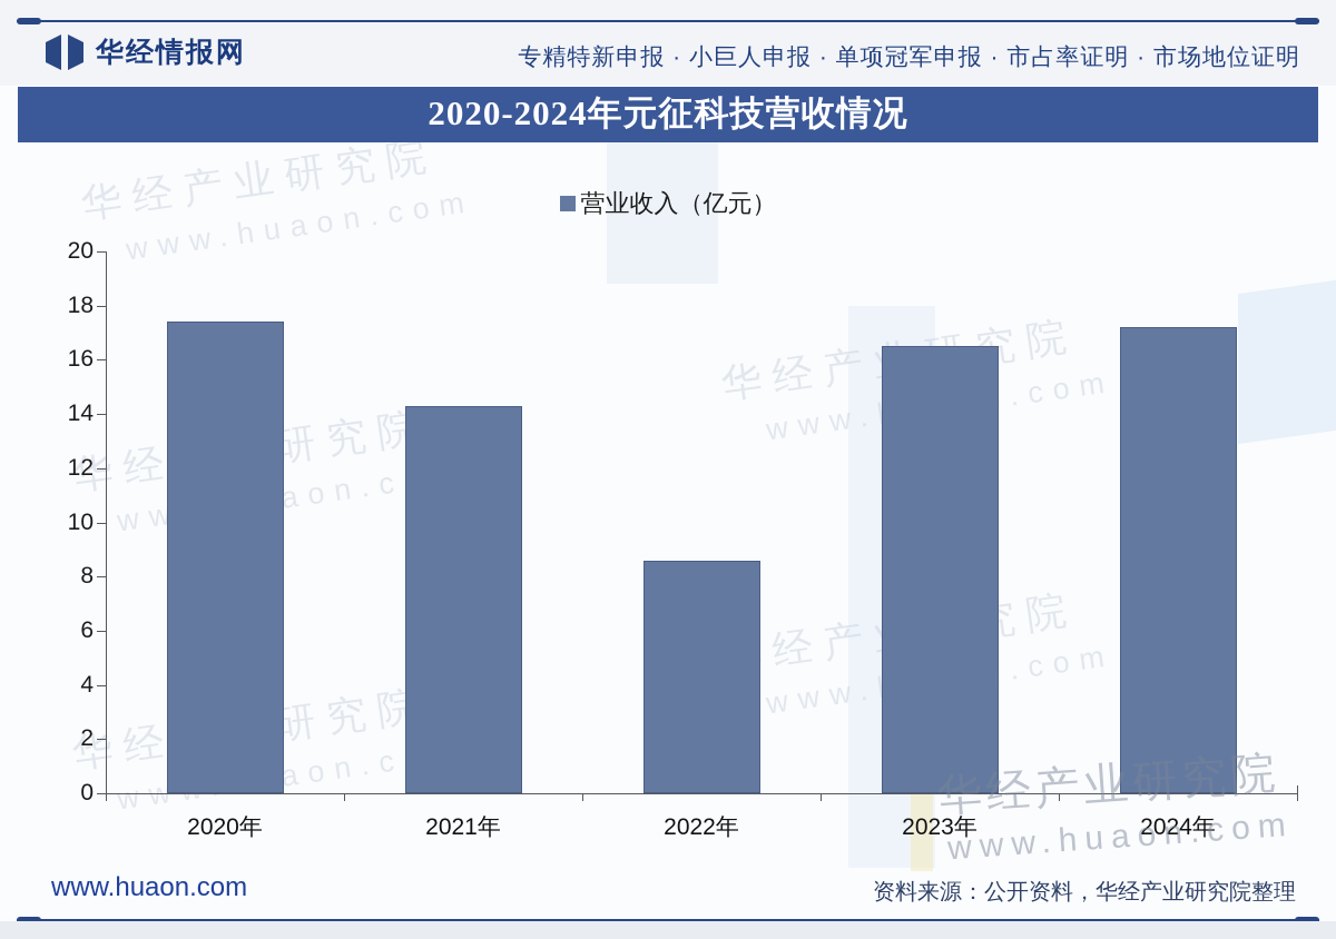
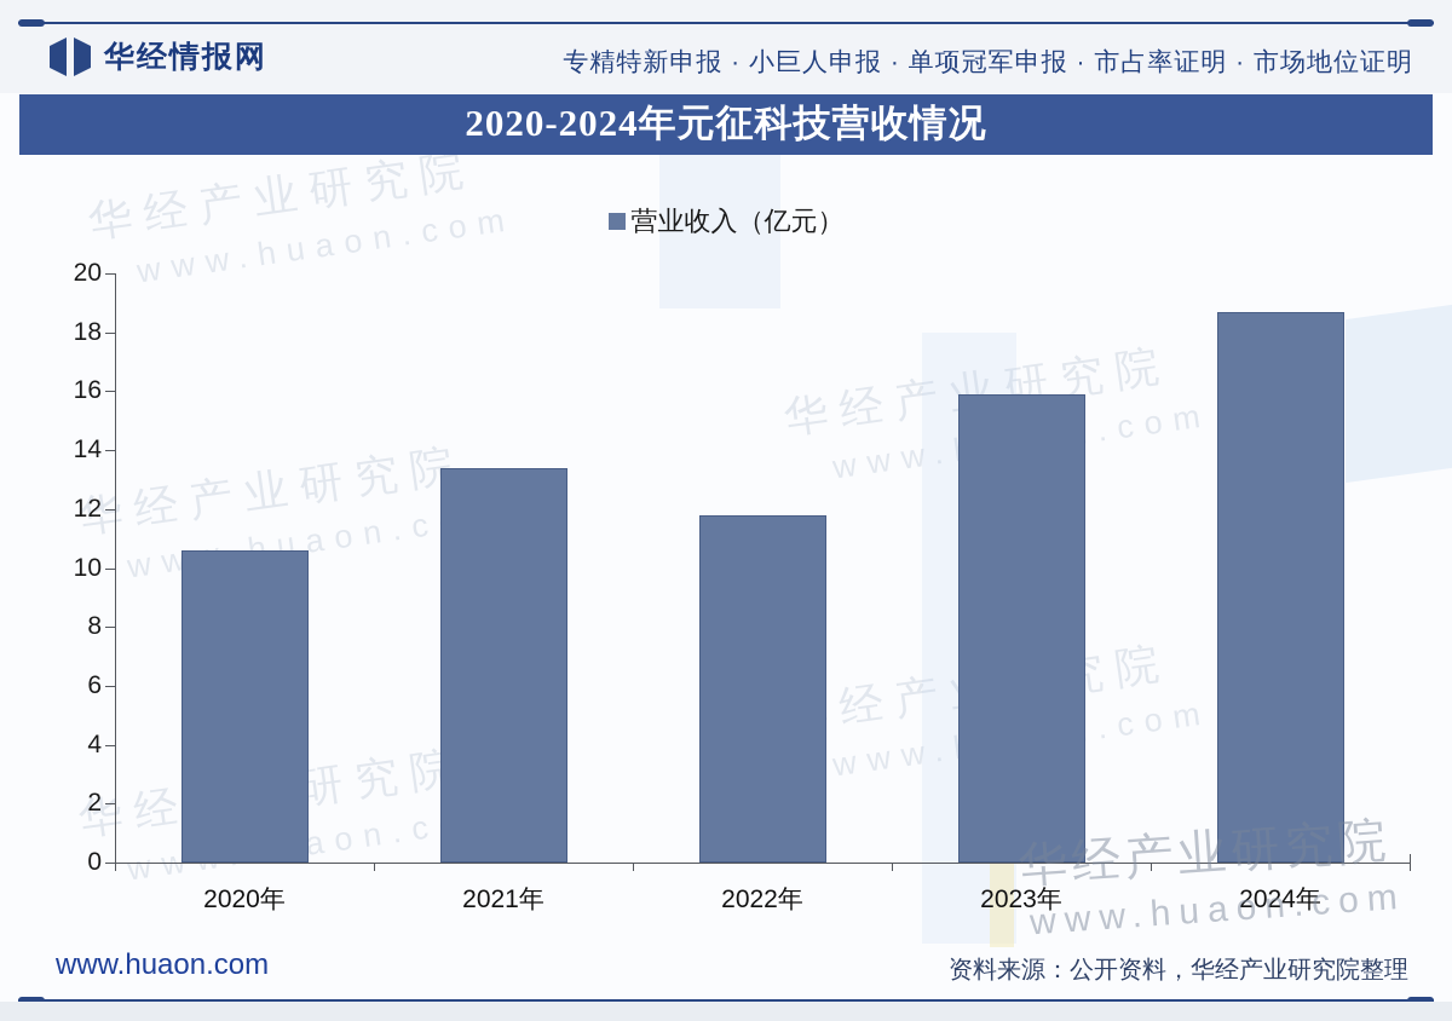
2020年: 17.4 -> 10.6
2021年: 14.3 -> 13.4
2022年: 8.6 -> 11.8
2023年: 16.5 -> 15.9
2024年: 17.2 -> 18.7
